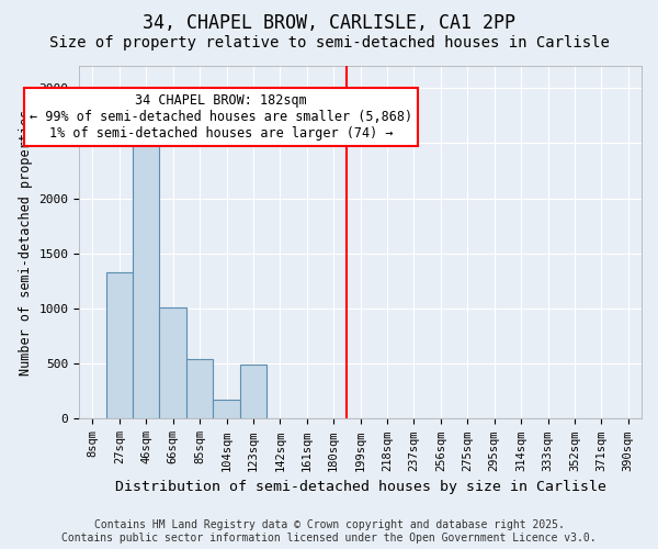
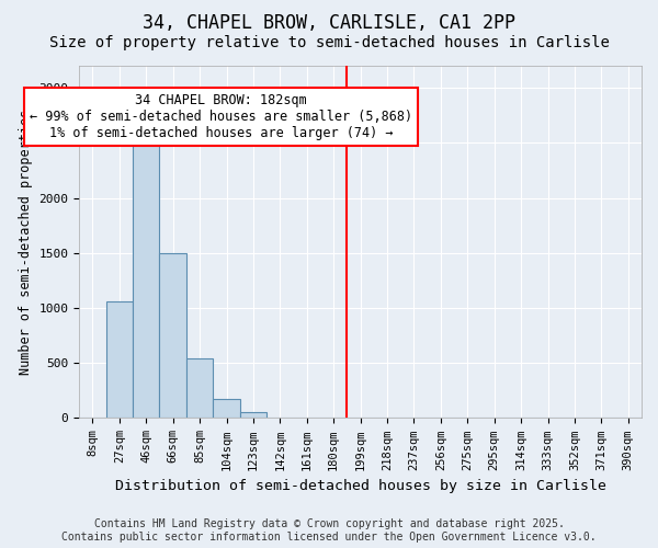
27sqm: 1330 -> 1060
66sqm: 1010 -> 1500
123sqm: 490 -> 50
